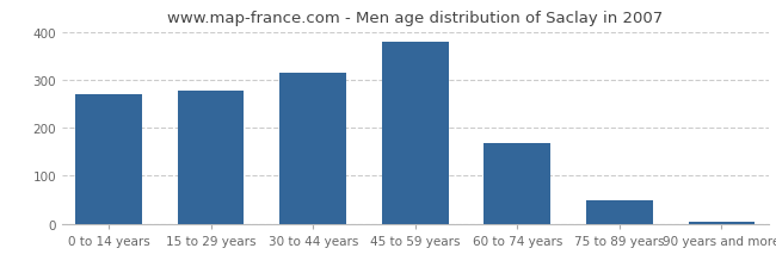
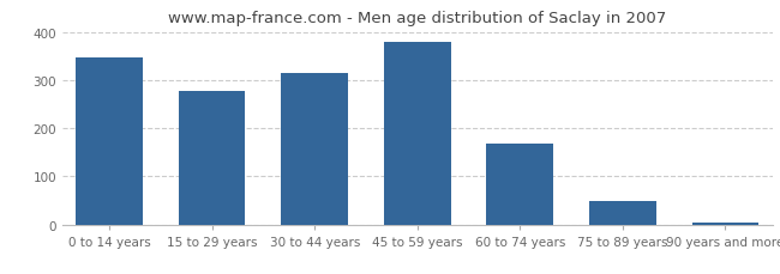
0 to 14 years: 270 -> 346
